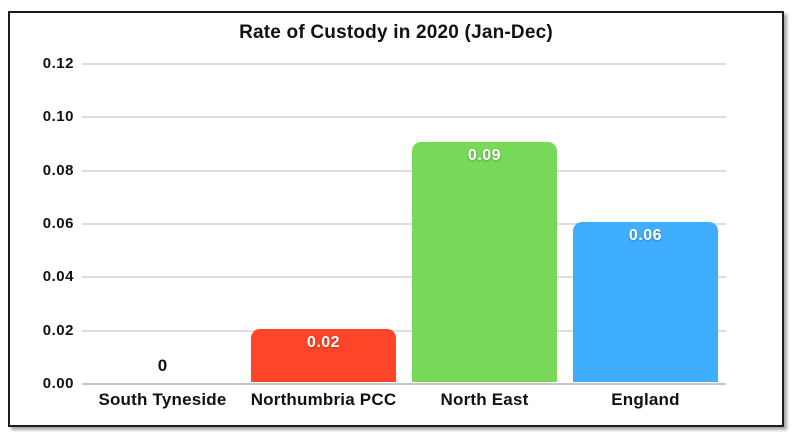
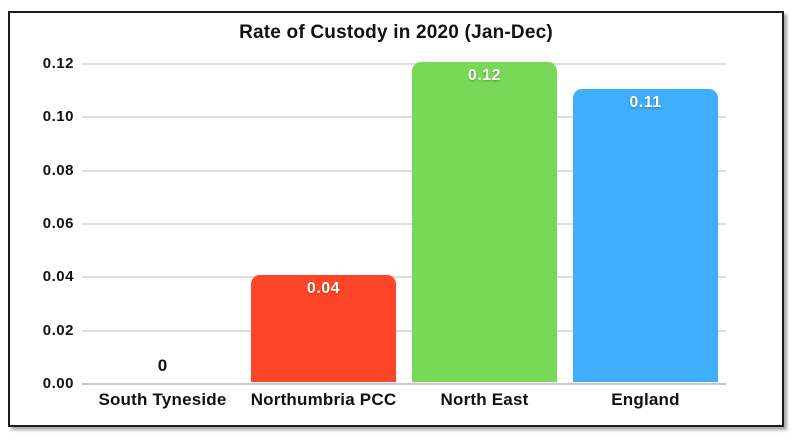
Northumbria PCC: 0.02 -> 0.04
North East: 0.09 -> 0.12
England: 0.06 -> 0.11
